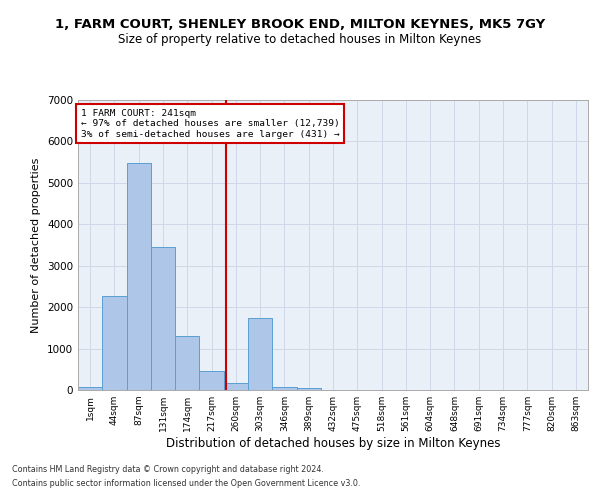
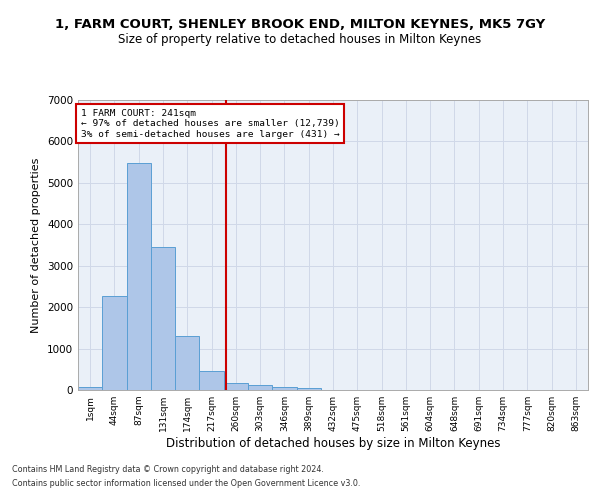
303sqm: 1750 -> 120
